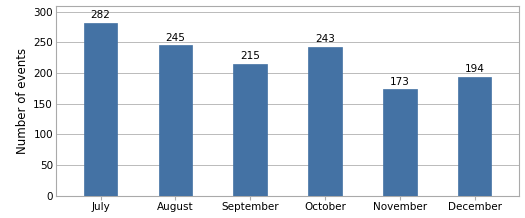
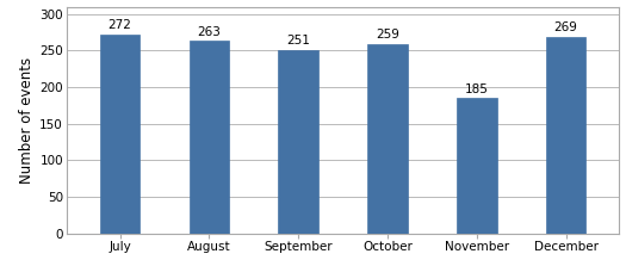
July: 282 -> 272
August: 245 -> 263
September: 215 -> 251
October: 243 -> 259
November: 173 -> 185
December: 194 -> 269
